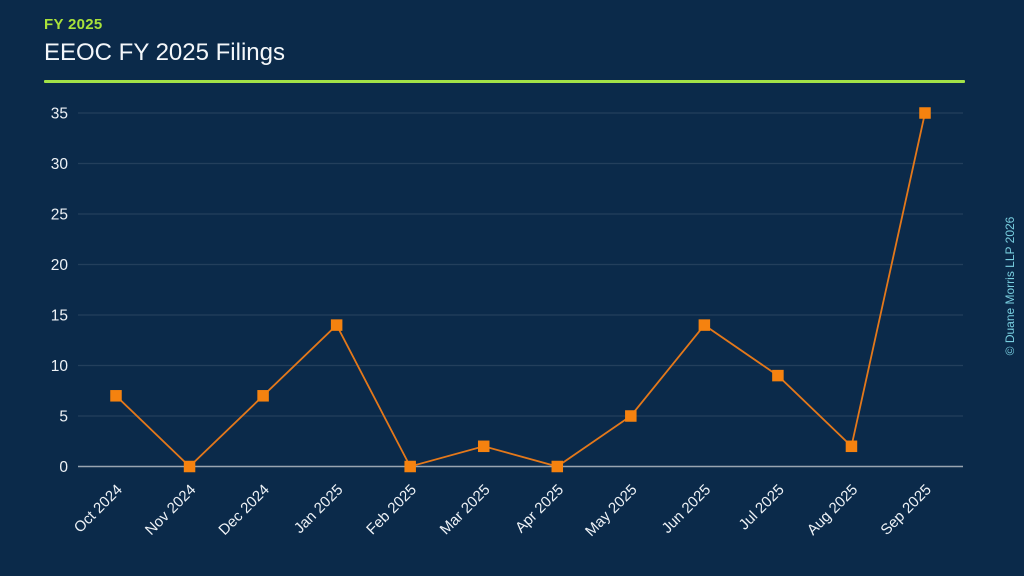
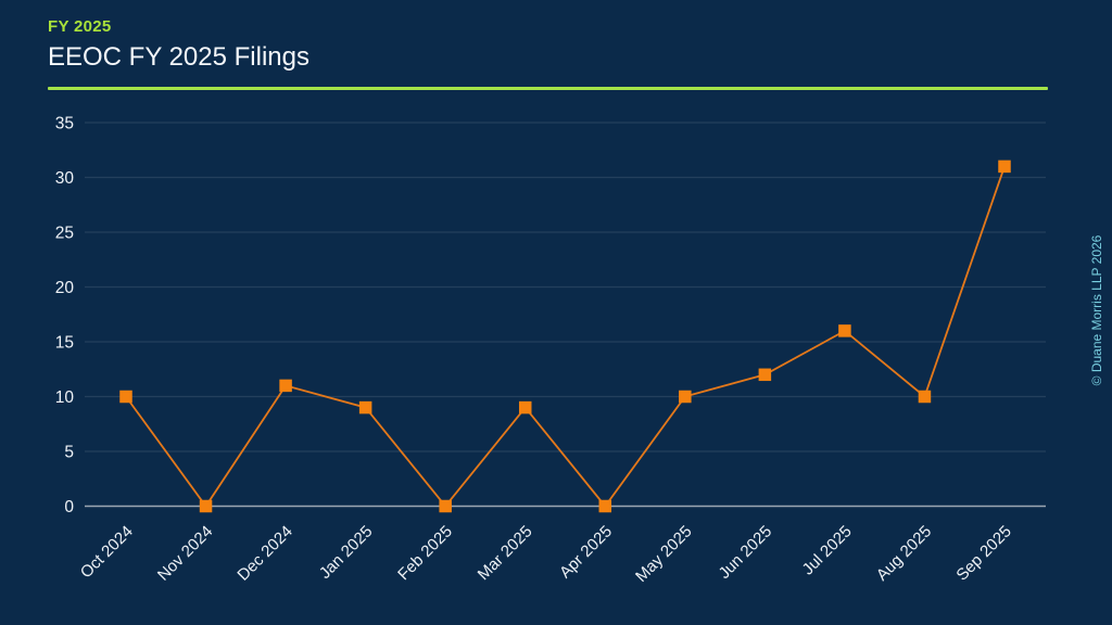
Oct 2024: 7 -> 10
Dec 2024: 7 -> 11
Jan 2025: 14 -> 9
Mar 2025: 2 -> 9
May 2025: 5 -> 10
Jun 2025: 14 -> 12
Jul 2025: 9 -> 16
Aug 2025: 2 -> 10
Sep 2025: 35 -> 31
